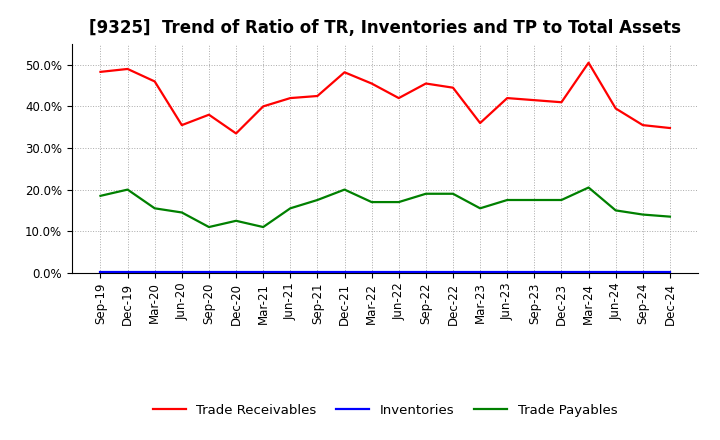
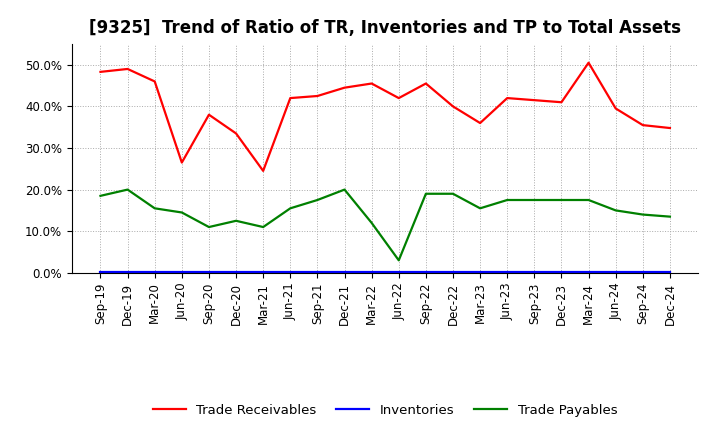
Trade Receivables/Jun-20: 35.5% -> 26.5%
Trade Receivables/Mar-21: 40.0% -> 24.5%
Trade Receivables/Dec-21: 48.2% -> 44.5%
Trade Payables/Mar-22: 17.0% -> 12.0%
Trade Payables/Jun-22: 17.0% -> 3.0%
Trade Receivables/Dec-22: 44.5% -> 40.0%
Trade Payables/Mar-24: 20.5% -> 17.5%
